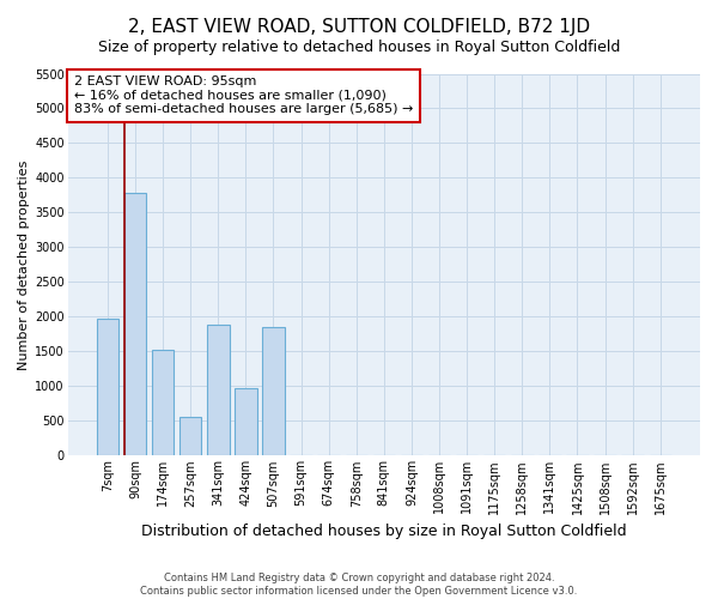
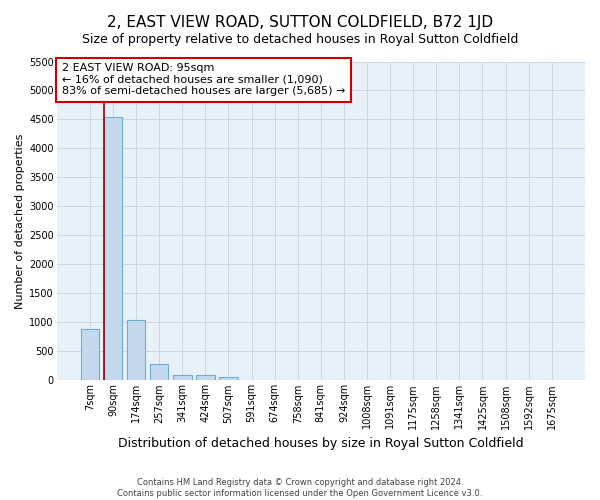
7sqm: 1980 -> 880
90sqm: 3780 -> 4540
174sqm: 1520 -> 1050
257sqm: 560 -> 280
341sqm: 1880 -> 90
424sqm: 980 -> 90
507sqm: 1860 -> 60
